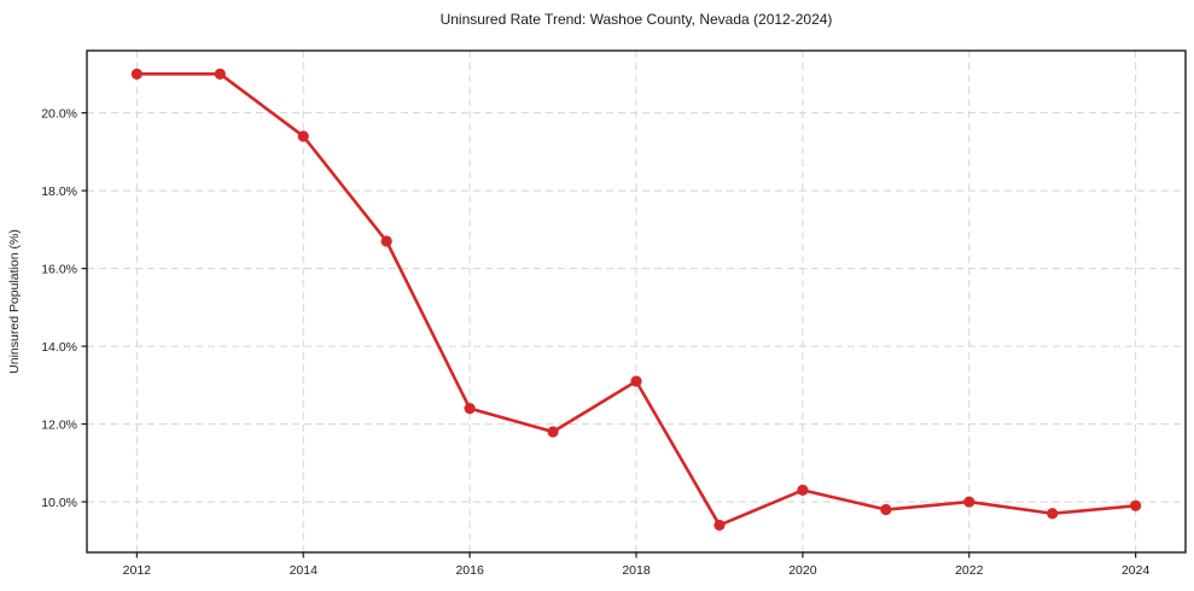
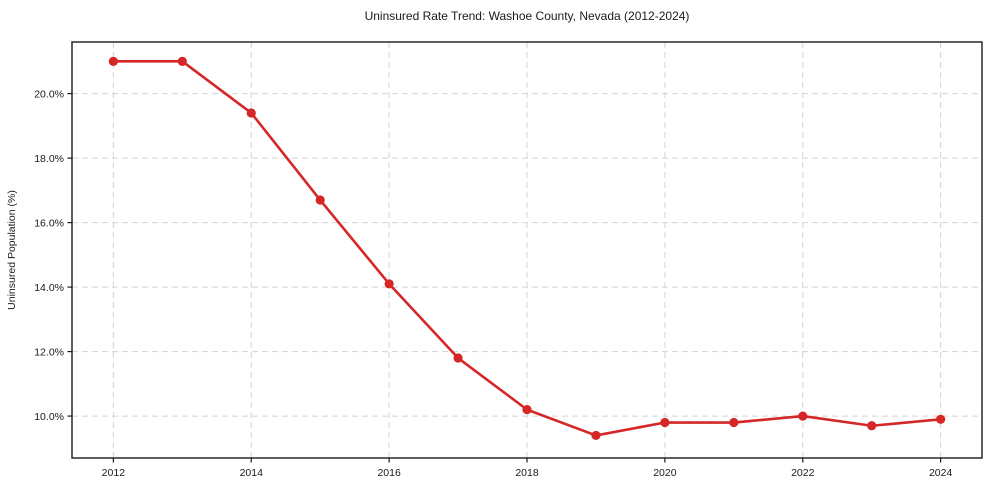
2016: 12.4% -> 14.1%
2018: 13.1% -> 10.2%
2020: 10.3% -> 9.8%
